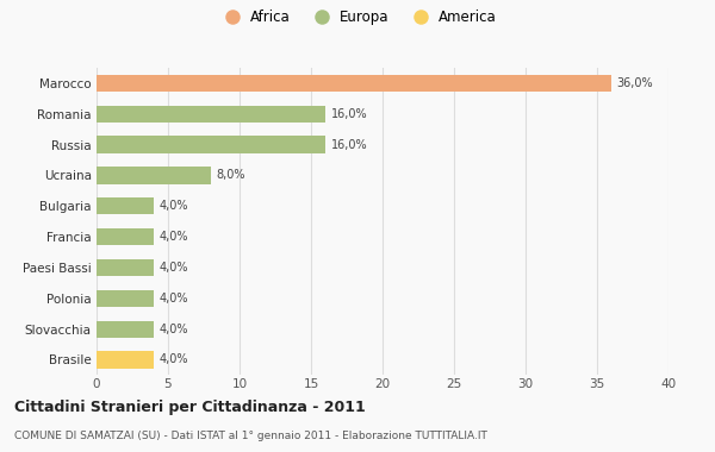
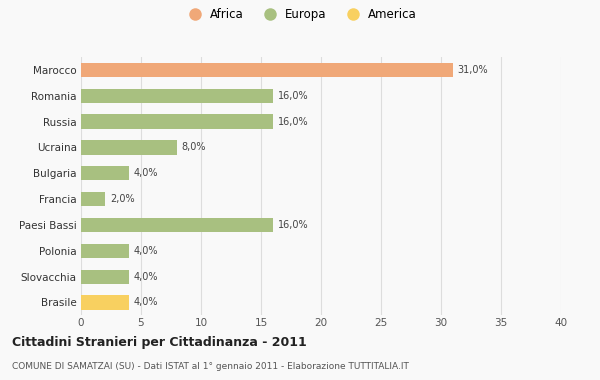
Marocco: 36,0% -> 31,0%
Francia: 4,0% -> 2,0%
Paesi Bassi: 4,0% -> 16,0%
